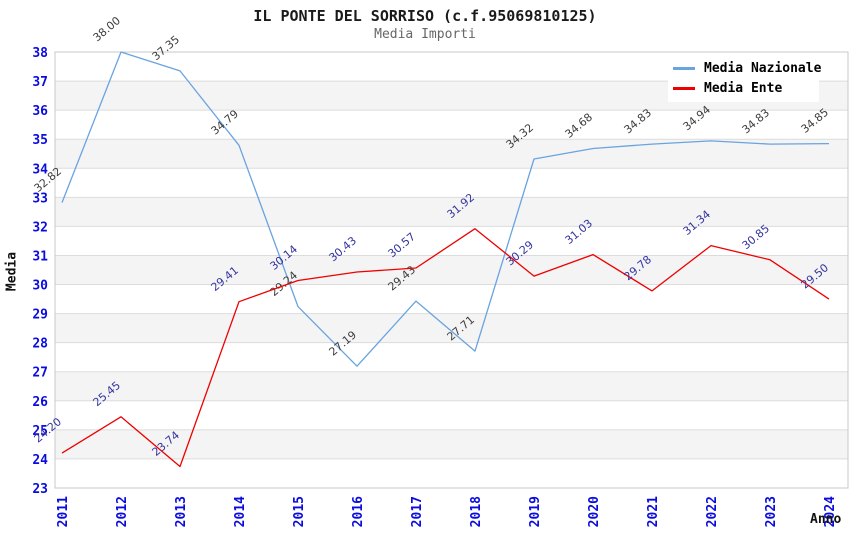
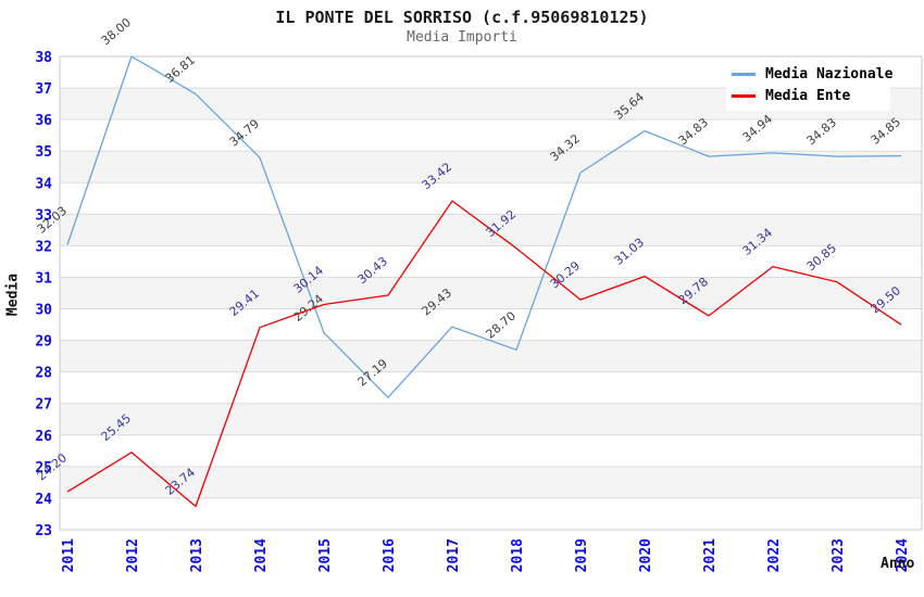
Media Nazionale/2011: 32.82 -> 32.03
Media Nazionale/2013: 37.35 -> 36.81
Media Ente/2017: 30.57 -> 33.42
Media Nazionale/2018: 27.71 -> 28.70
Media Nazionale/2020: 34.68 -> 35.64
